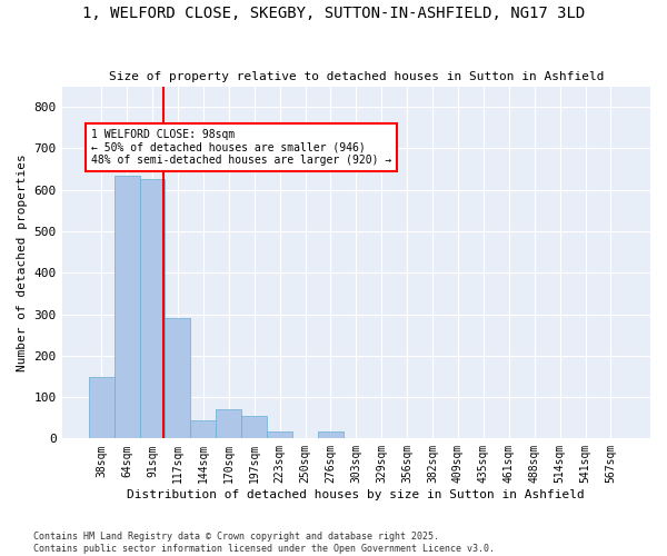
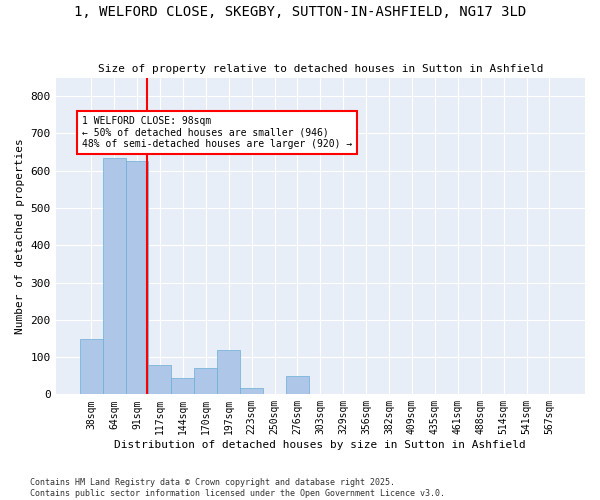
117sqm: 292 -> 80
197sqm: 55 -> 120
276sqm: 18 -> 50
